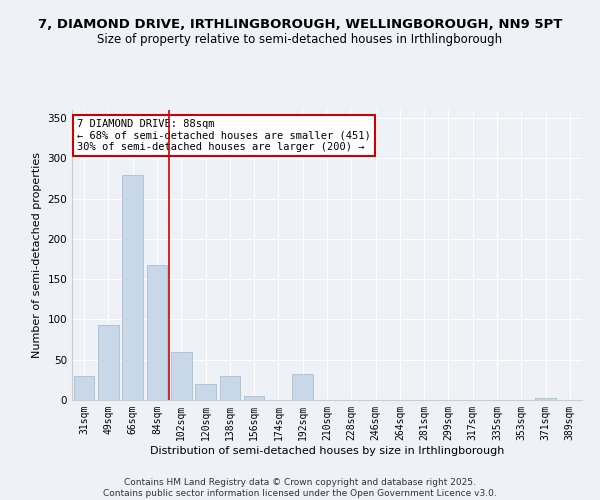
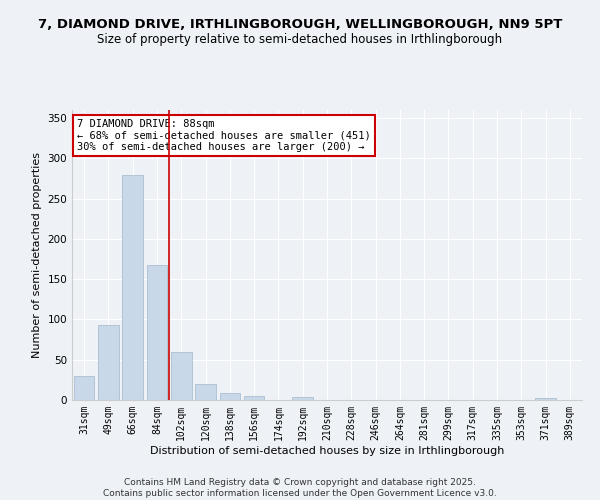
138sqm: 30 -> 9
192sqm: 32 -> 4
